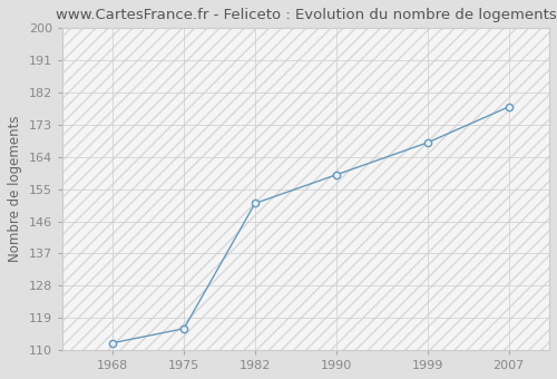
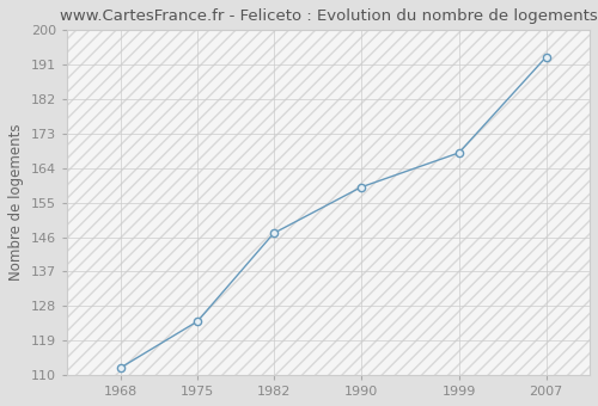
1975: 116 -> 124
1982: 151 -> 147
2007: 178 -> 193
